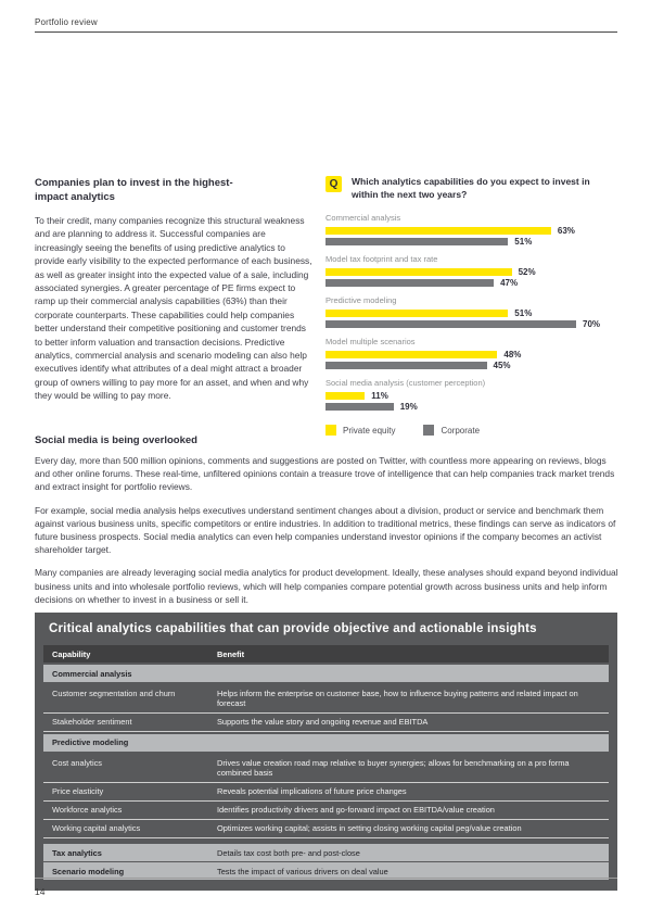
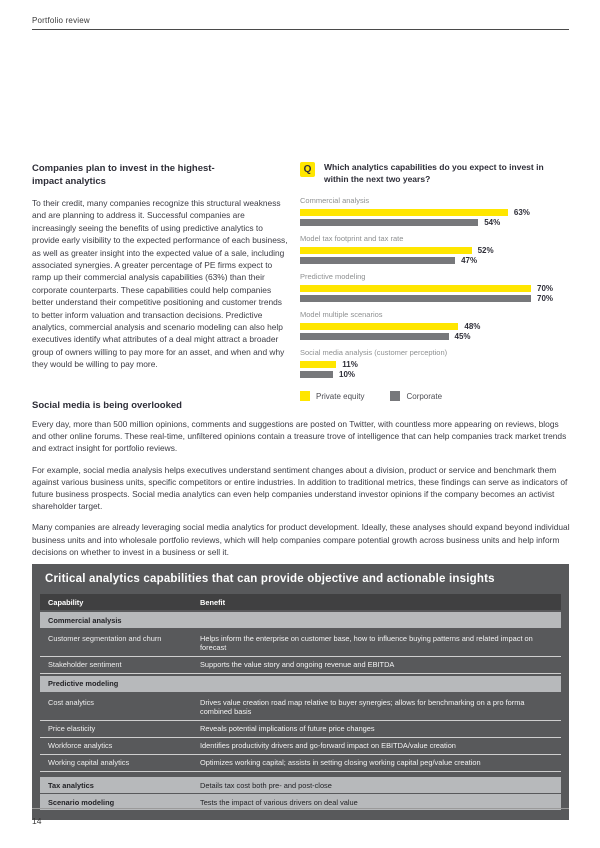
Corporate/Commercial analysis: 51% -> 54%
Private equity/Predictive modeling: 51% -> 70%
Corporate/Social media analysis (customer perception): 19% -> 10%
